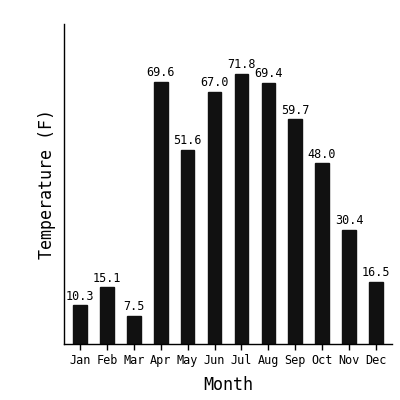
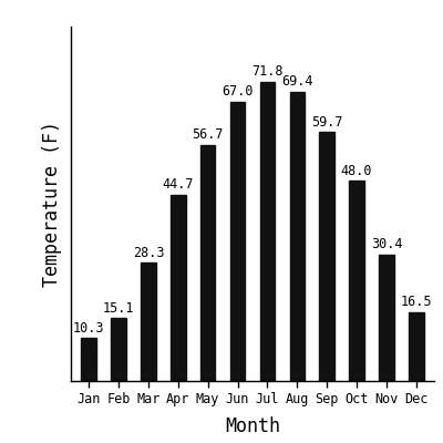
Mar: 7.5 -> 28.3
Apr: 69.6 -> 44.7
May: 51.6 -> 56.7
